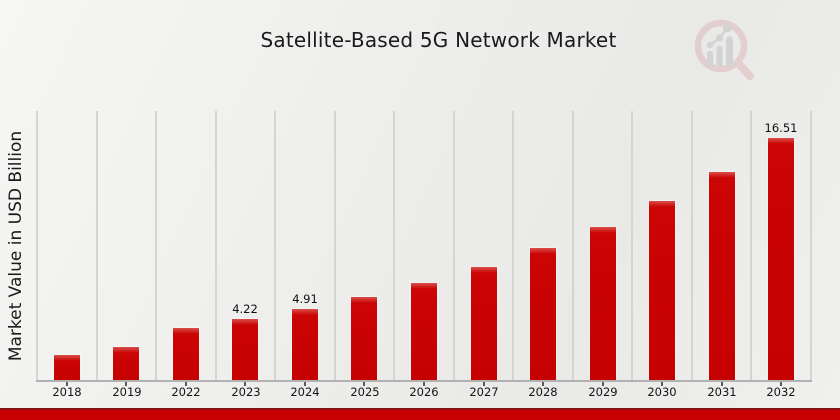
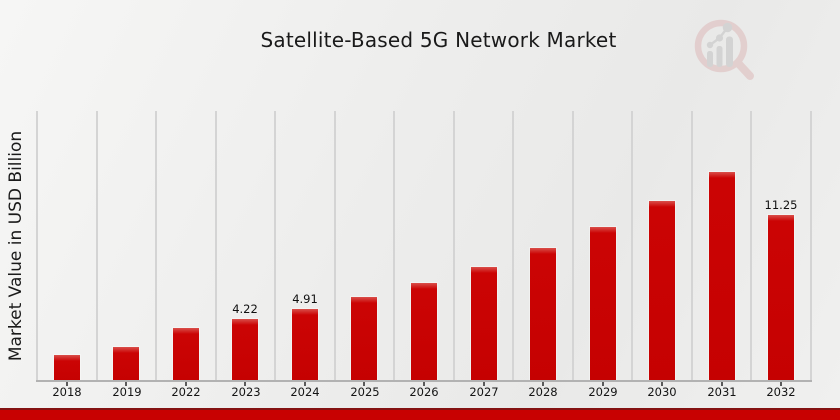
2032: 16.51 -> 11.25
